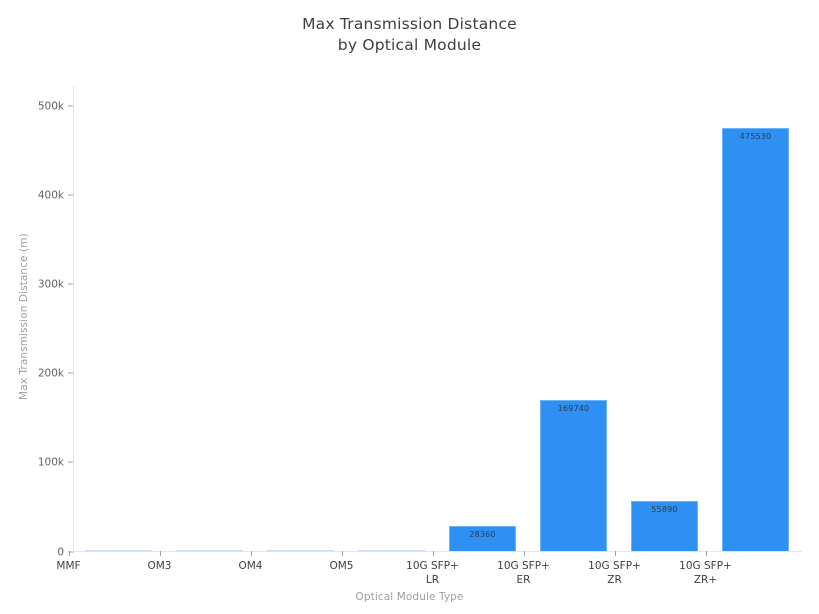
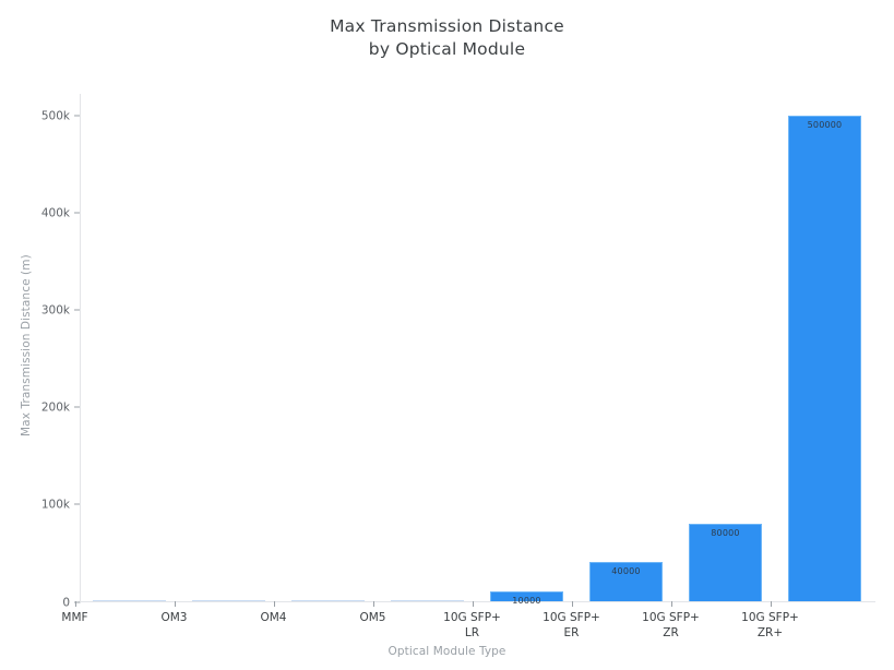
10G SFP+ LR: 28360 -> 10000
10G SFP+ ER: 169740 -> 40000
10G SFP+ ZR: 55890 -> 80000
10G SFP+ ZR+: 475530 -> 500000
